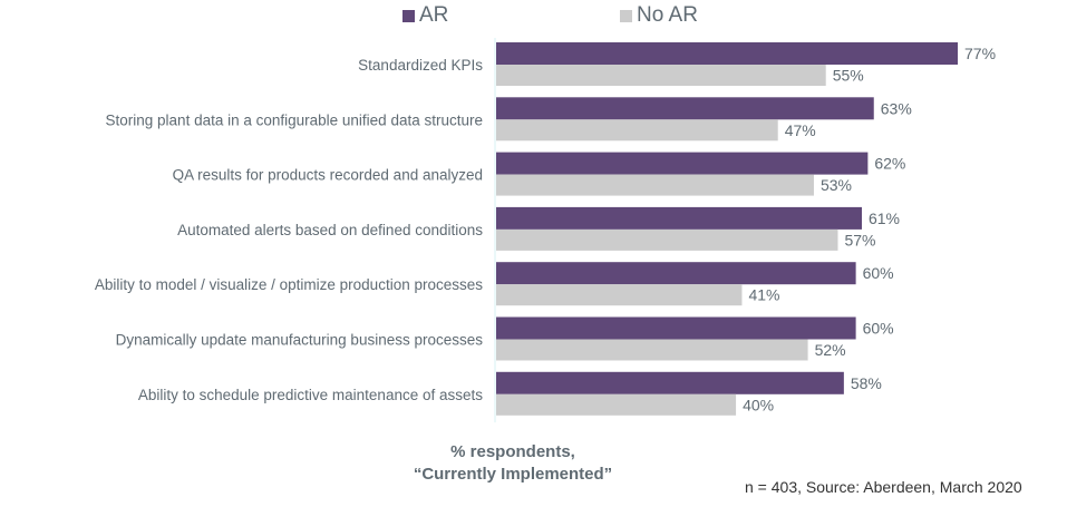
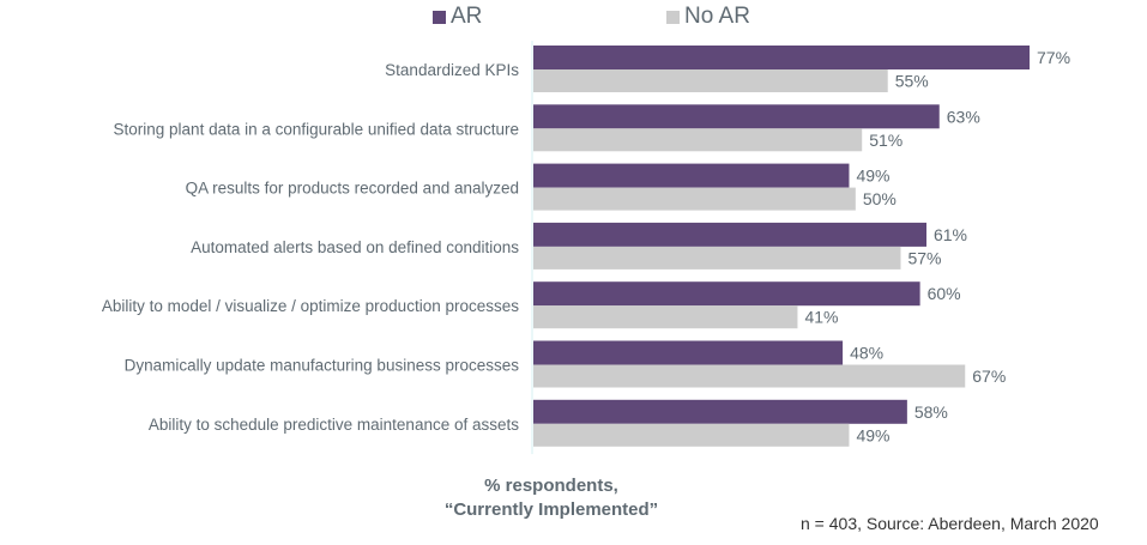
No AR/Storing plant data in a configurable unified data structure: 47% -> 51%
AR/QA results for products recorded and analyzed: 62% -> 49%
No AR/QA results for products recorded and analyzed: 53% -> 50%
AR/Dynamically update manufacturing business processes: 60% -> 48%
No AR/Dynamically update manufacturing business processes: 52% -> 67%
No AR/Ability to schedule predictive maintenance of assets: 40% -> 49%
